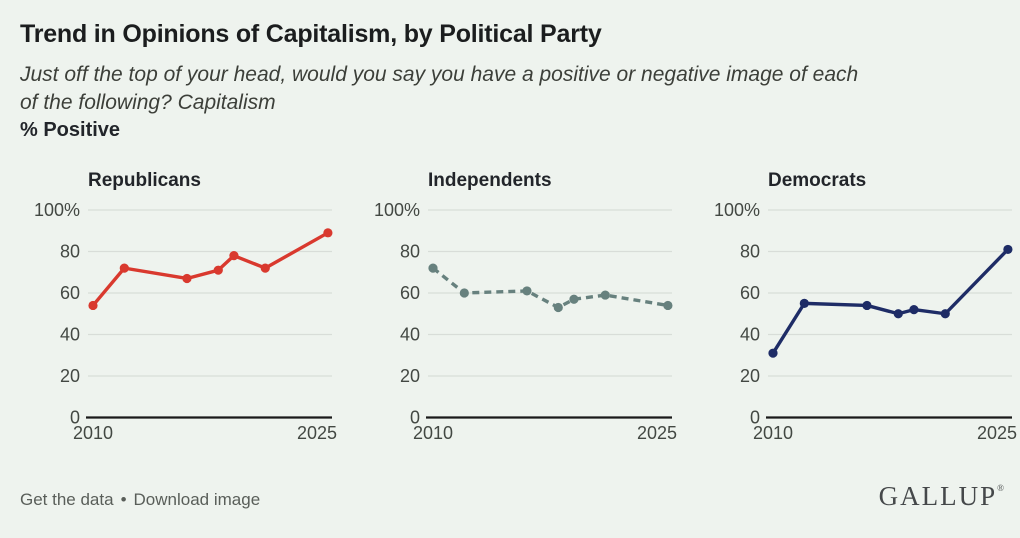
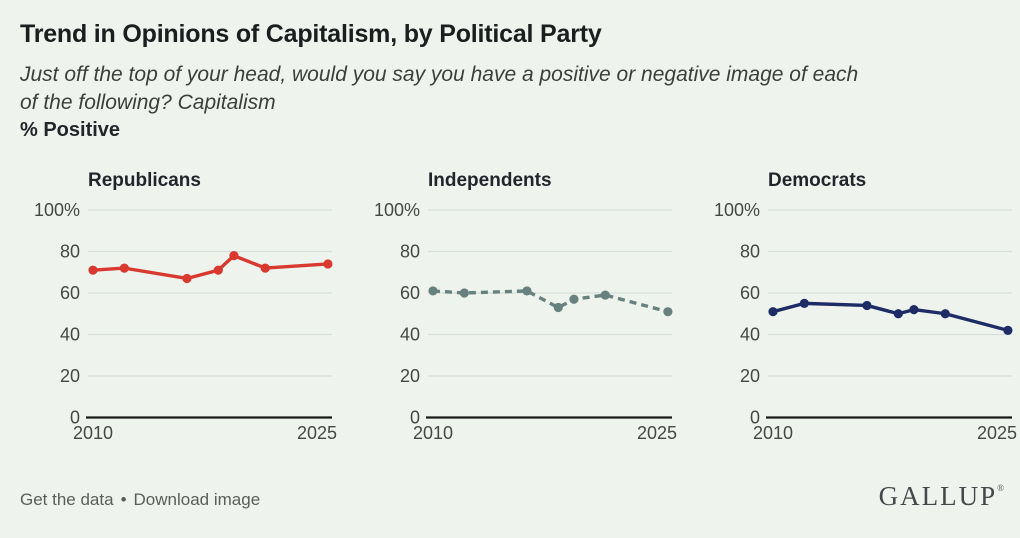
Republicans/2010: 54% -> 71%
Independents/2010: 72% -> 61%
Democrats/2010: 31% -> 51%
Republicans/2025: 89% -> 74%
Independents/2025: 54% -> 51%
Democrats/2025: 81% -> 42%
